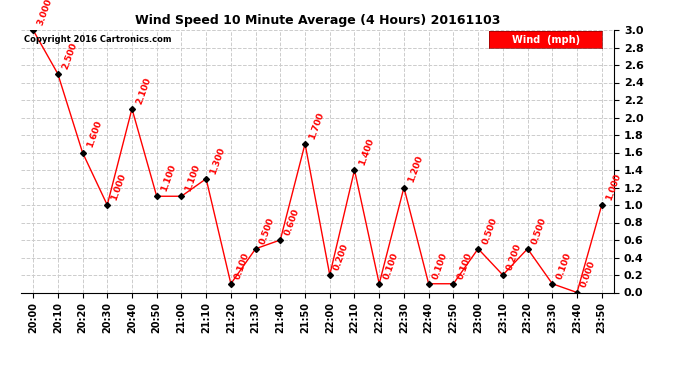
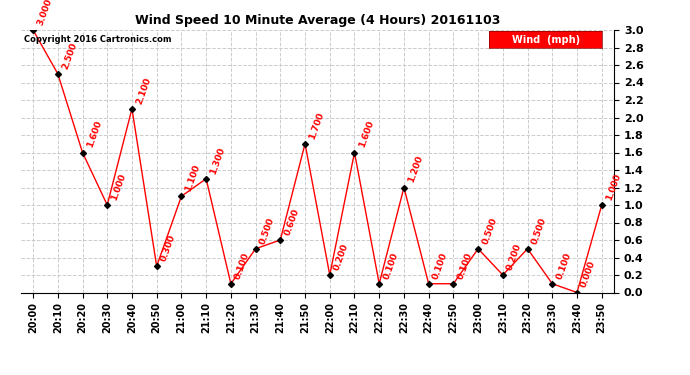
20:50: 1.100 -> 0.300
22:10: 1.400 -> 1.600
